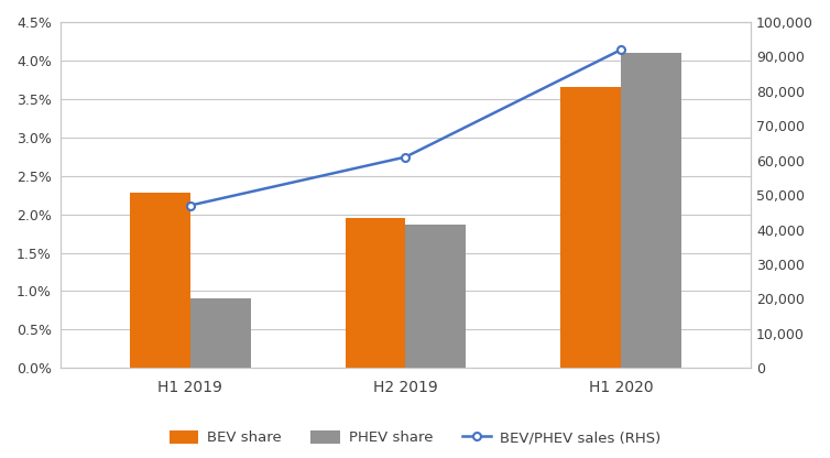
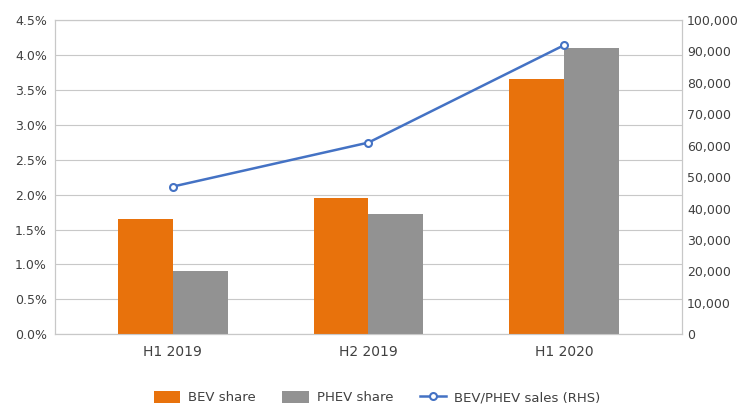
BEV share/H1 2019: 2.28% -> 1.65%
PHEV share/H2 2019: 1.86% -> 1.72%
